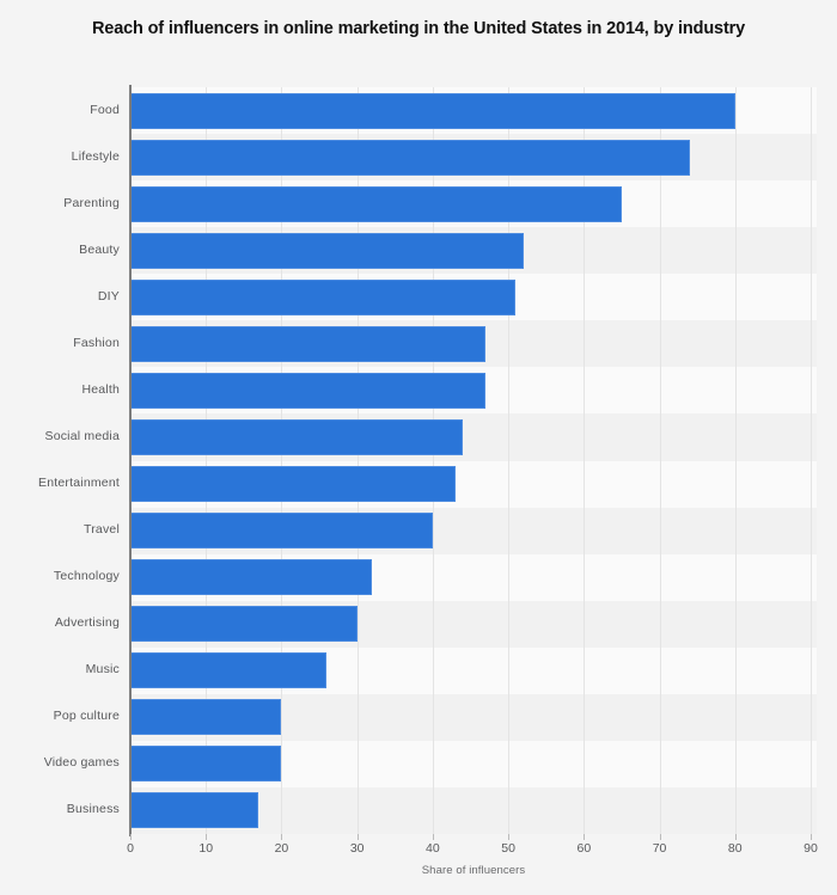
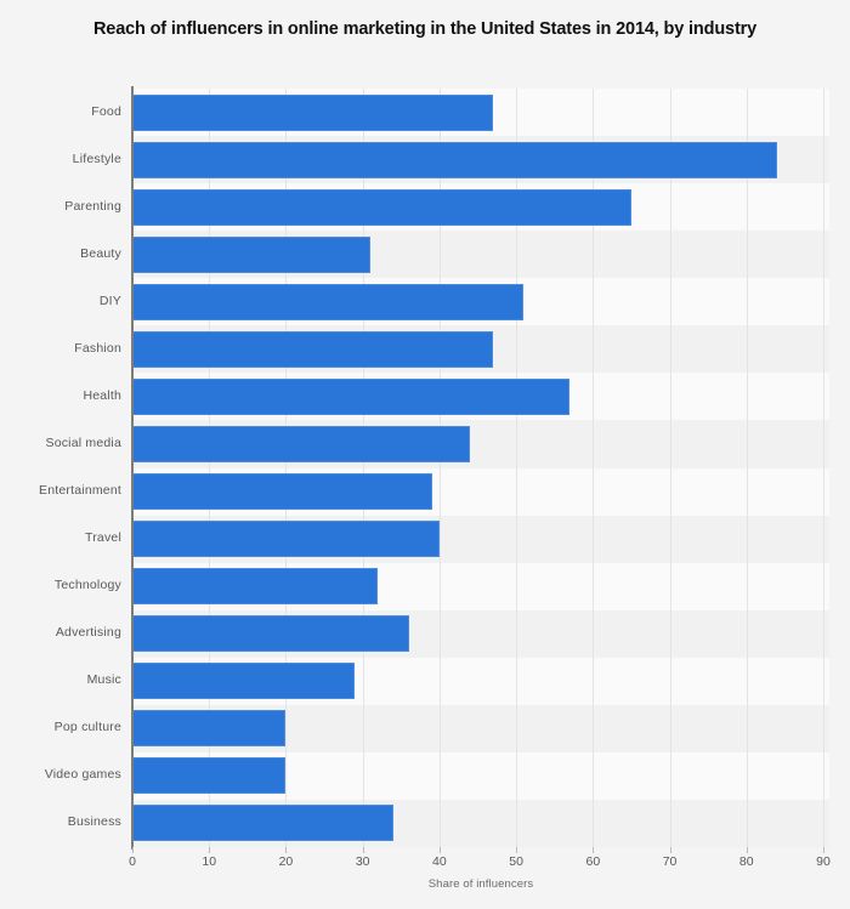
Food: 80 -> 47
Lifestyle: 74 -> 84
Beauty: 52 -> 31
Health: 47 -> 57
Entertainment: 43 -> 39
Advertising: 30 -> 36
Music: 26 -> 29
Business: 17 -> 34
